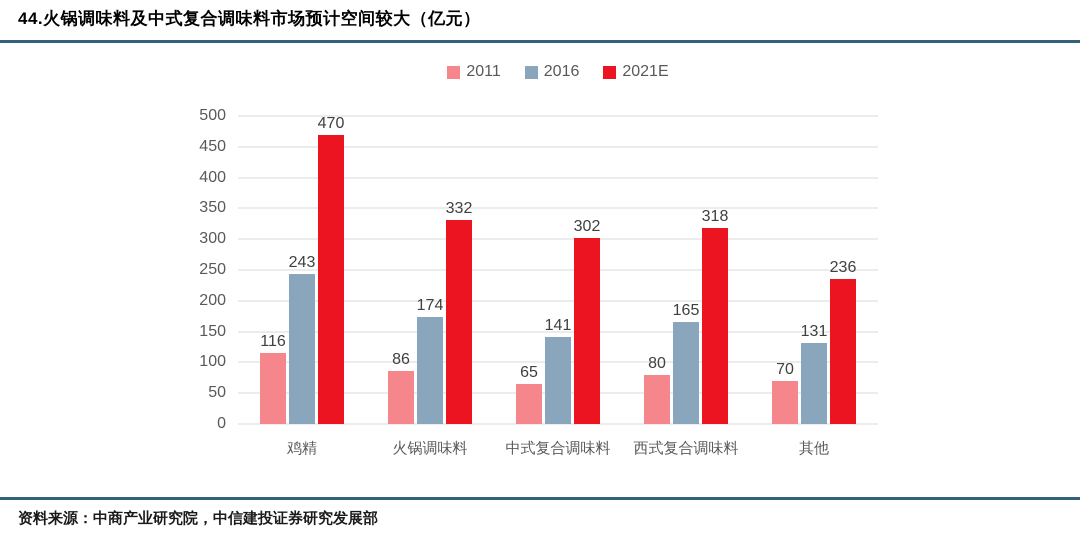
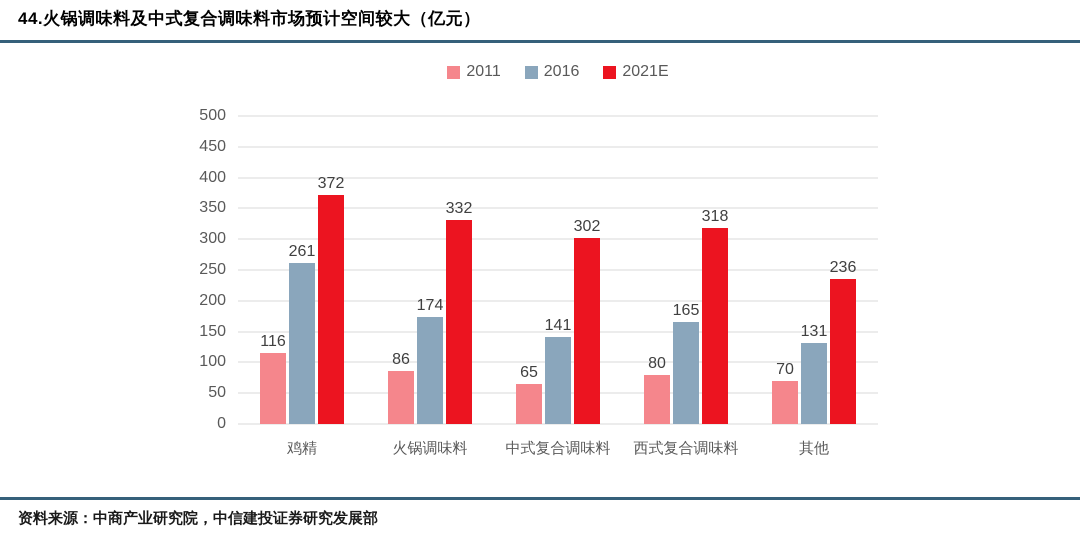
2016/鸡精: 243 -> 261
2021E/鸡精: 470 -> 372
